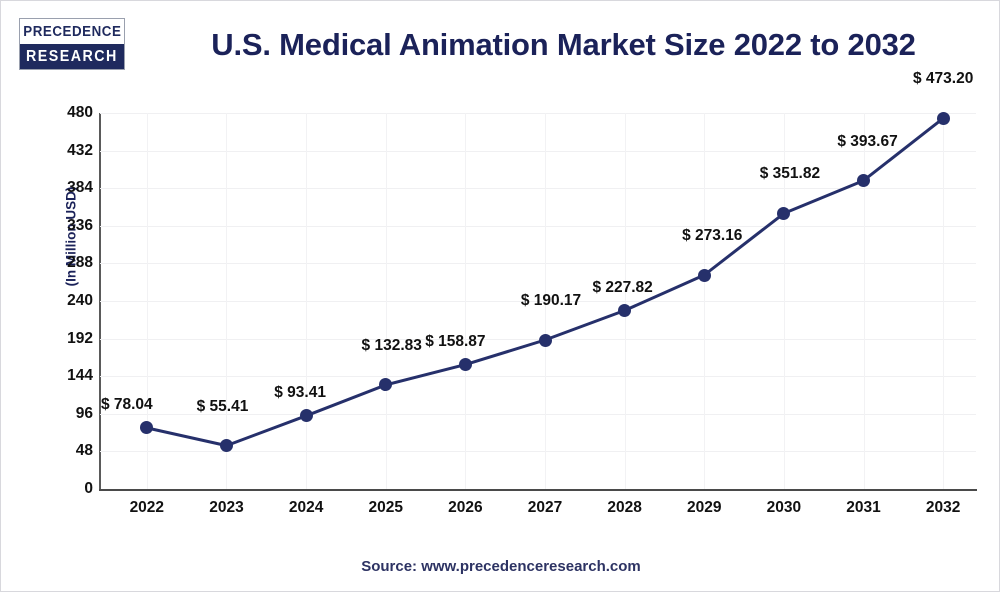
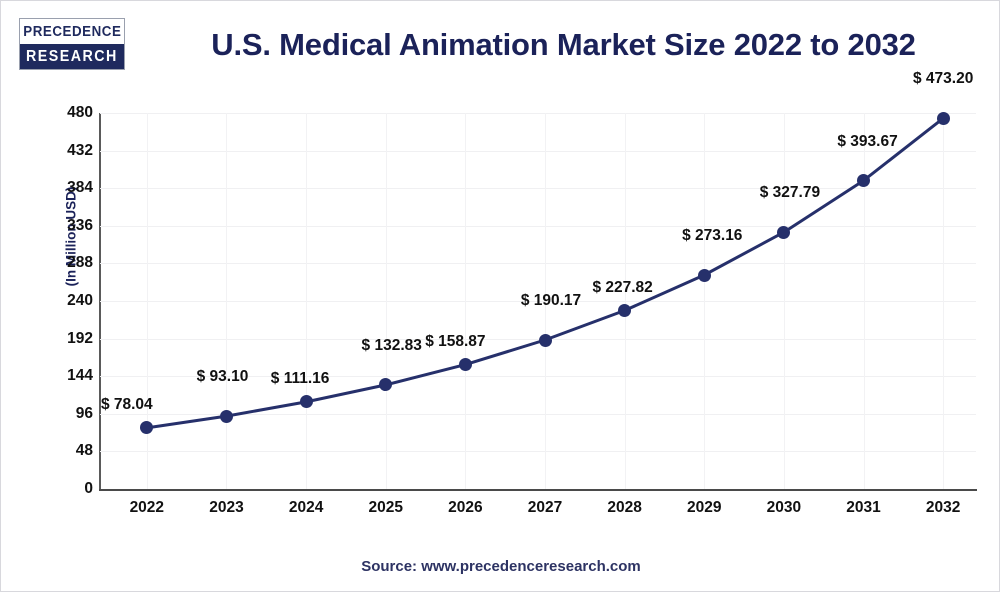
2023: 55.41 -> 93.10
2024: 93.41 -> 111.16
2030: 351.82 -> 327.79
